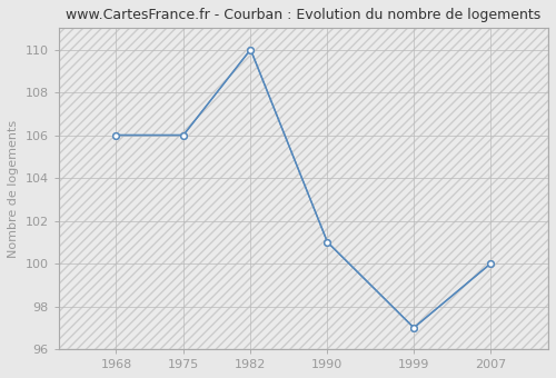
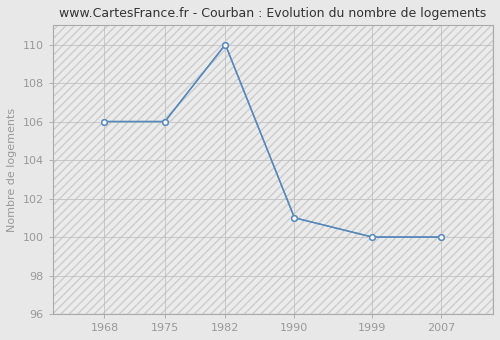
1999: 97 -> 100
